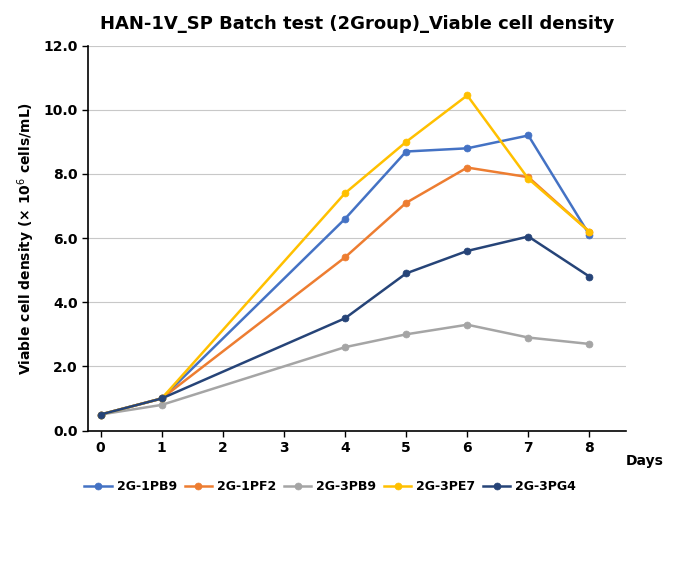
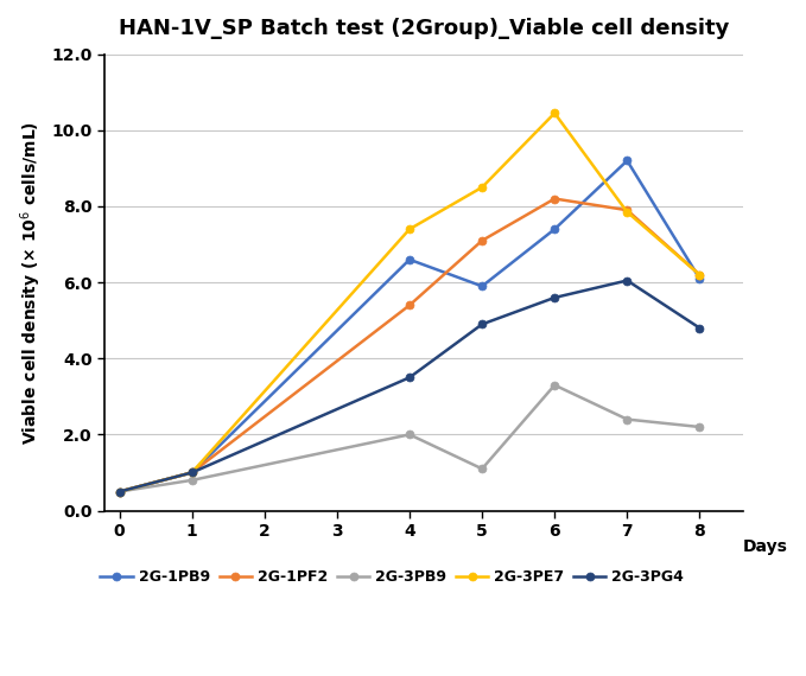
2G-3PB9/4: 2.6 -> 2.0
2G-1PB9/5: 8.7 -> 5.9
2G-3PB9/5: 3.0 -> 1.1
2G-3PE7/5: 9.00 -> 8.50
2G-1PB9/6: 8.8 -> 7.4
2G-3PB9/7: 2.9 -> 2.4
2G-3PB9/8: 2.7 -> 2.2
